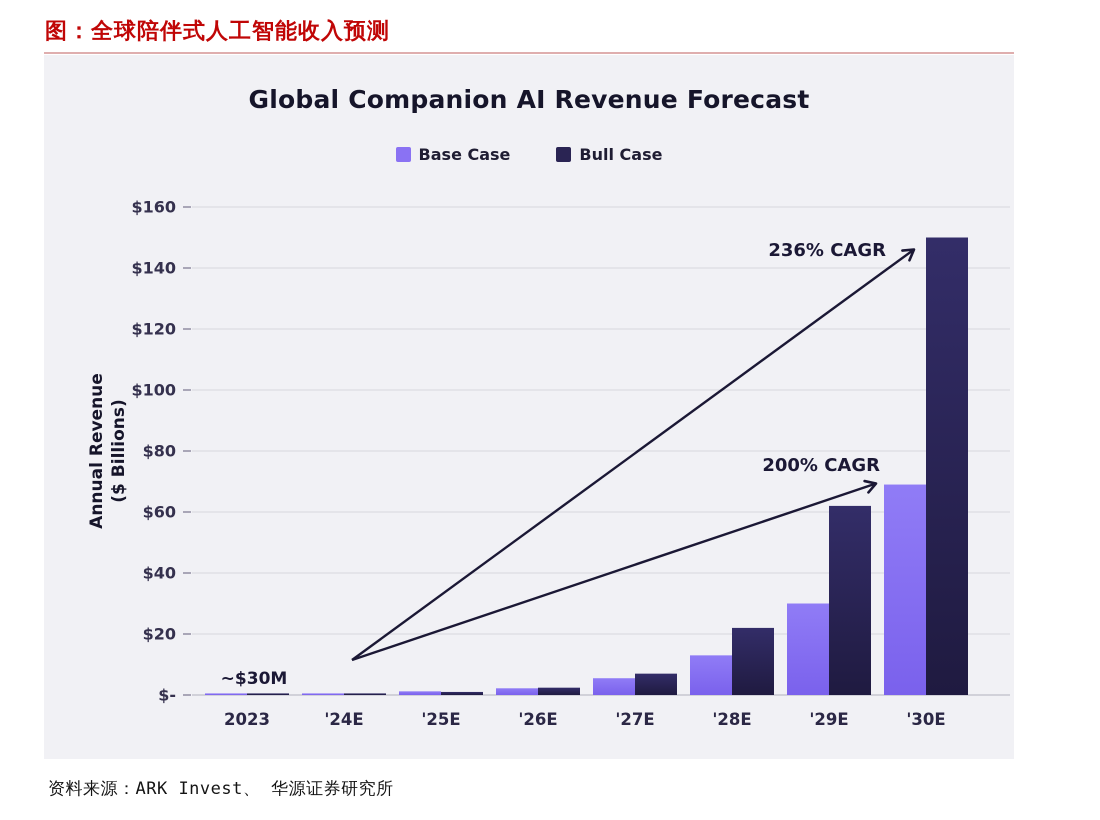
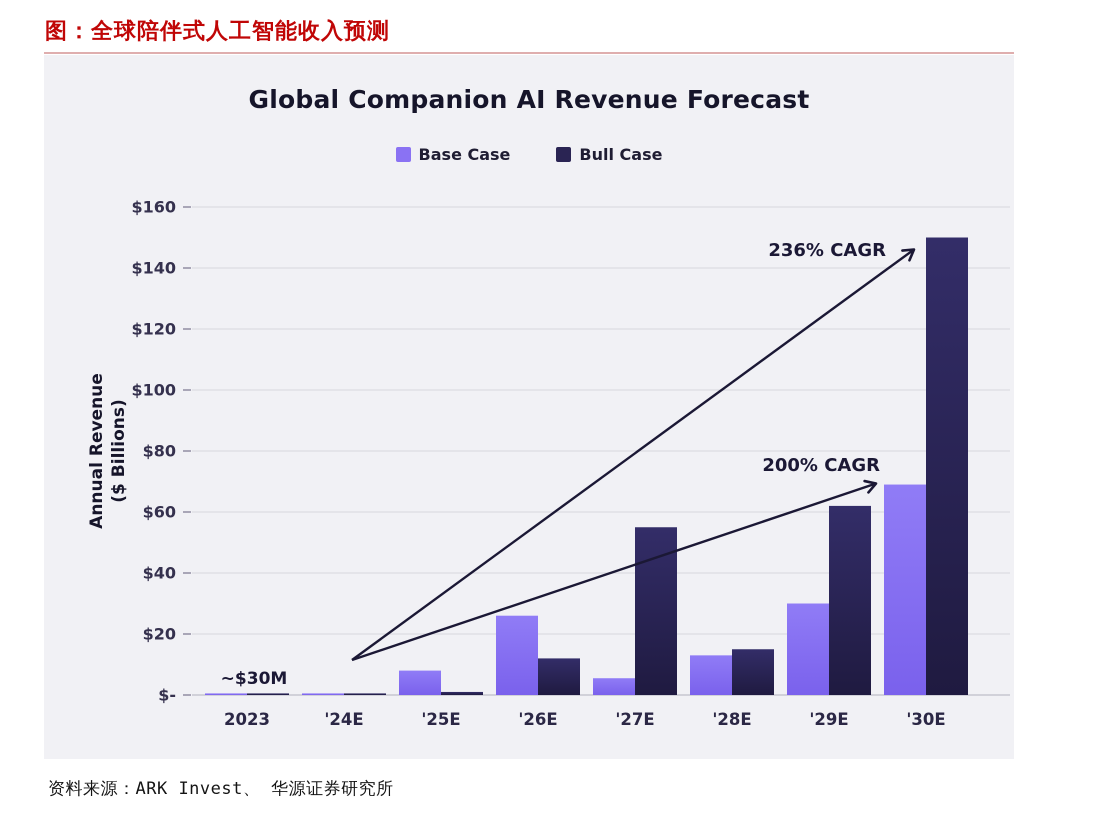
Base Case/'25E: $1 -> $8
Base Case/'26E: $2 -> $26
Bull Case/'26E: $2 -> $12
Bull Case/'27E: $7 -> $55
Bull Case/'28E: $22 -> $15
